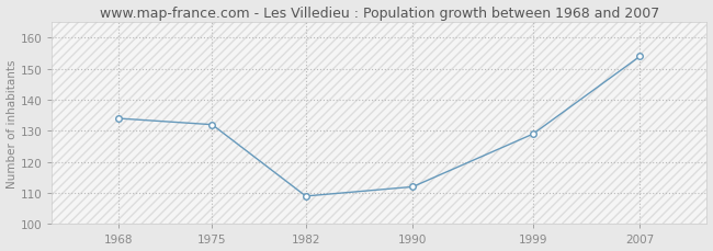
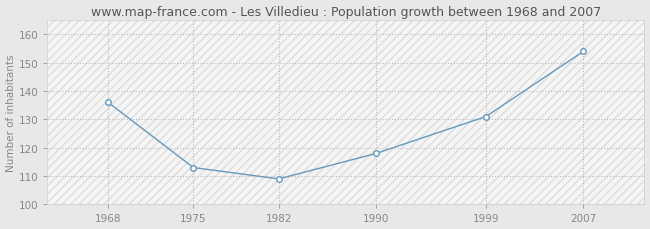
1968: 134 -> 136
1975: 132 -> 113
1990: 112 -> 118
1999: 129 -> 131
